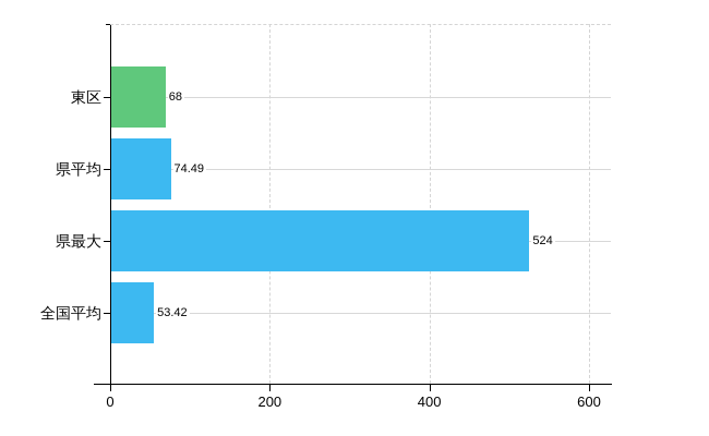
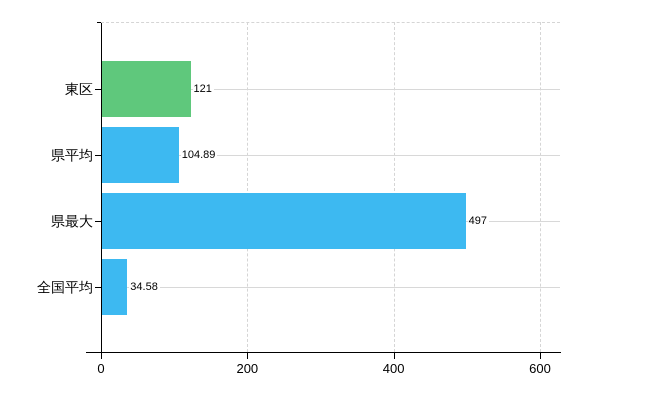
東区: 68 -> 121
県平均: 74.49 -> 104.89
県最大: 524 -> 497
全国平均: 53.42 -> 34.58
